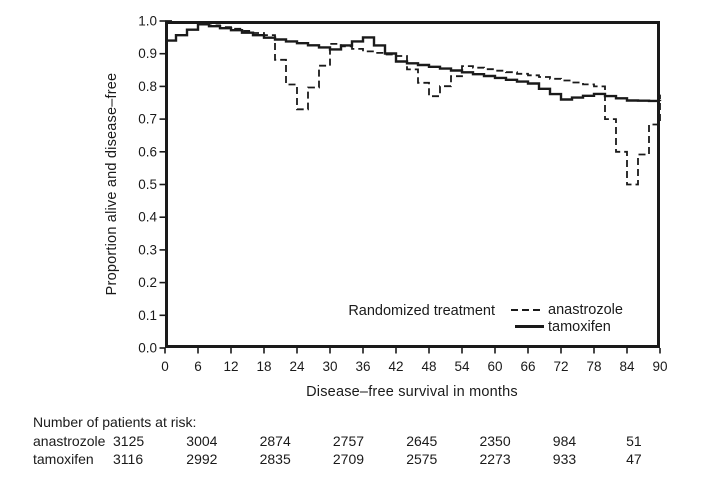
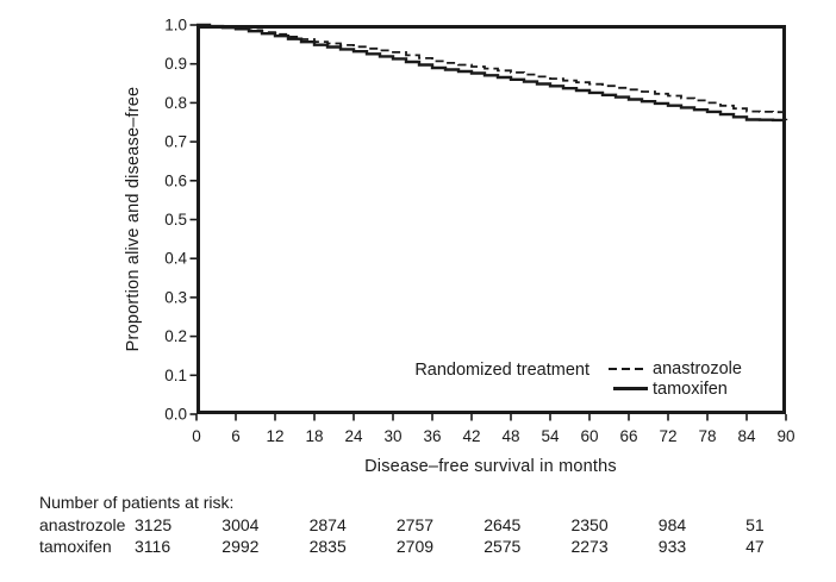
tamoxifen/0: 0.94 -> 1.00
anastrozole/24: 0.73 -> 0.94
tamoxifen/36: 0.95 -> 0.89
anastrozole/48: 0.77 -> 0.88
tamoxifen/72: 0.76 -> 0.79
anastrozole/84: 0.50 -> 0.78
